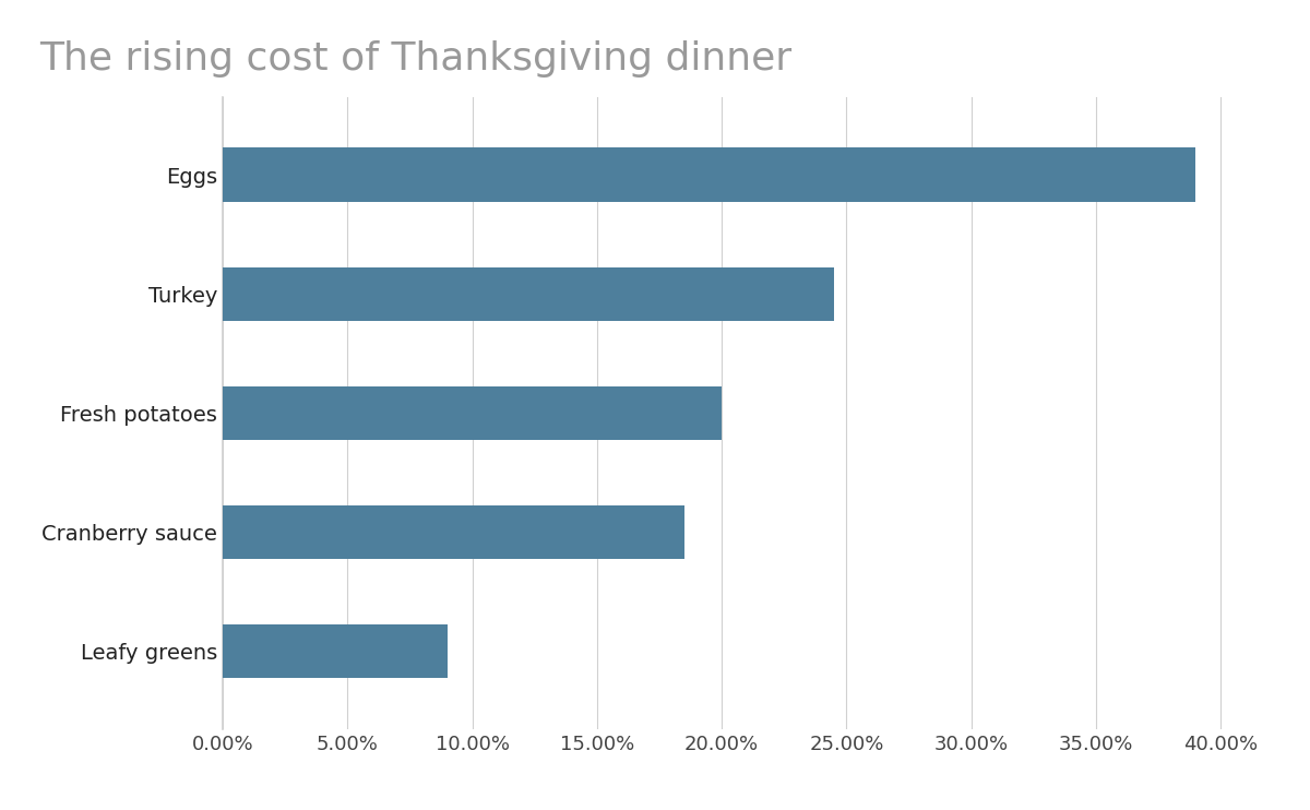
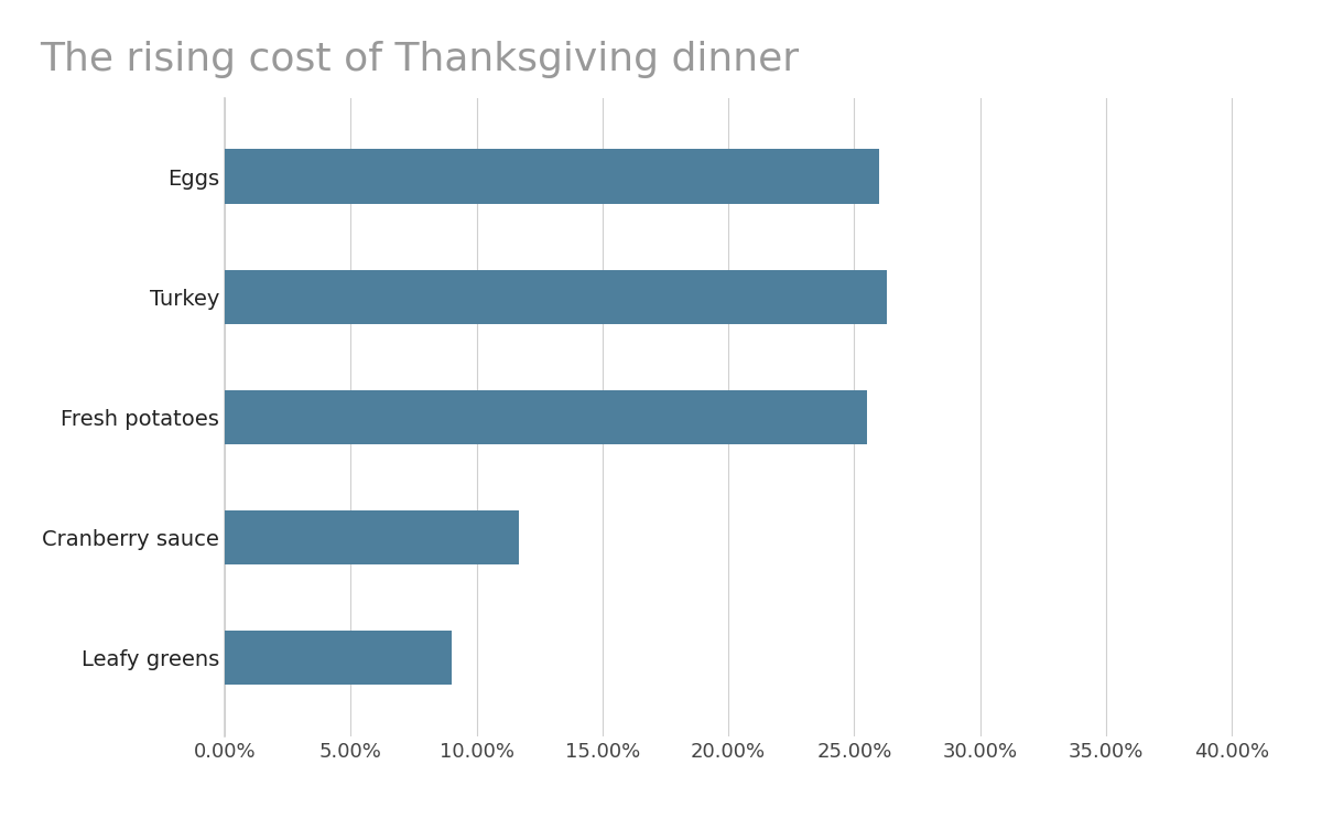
Eggs: 39.0% -> 26.0%
Turkey: 24.5% -> 26.3%
Fresh potatoes: 20.0% -> 25.5%
Cranberry sauce: 18.5% -> 11.7%
